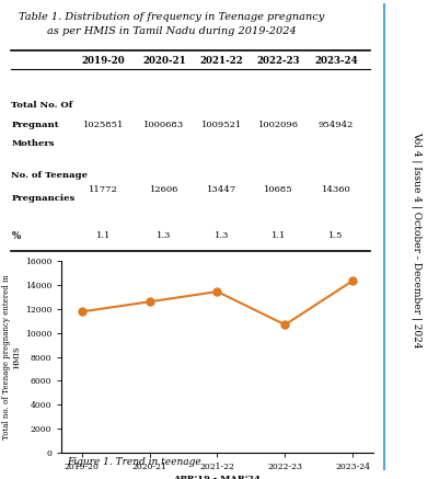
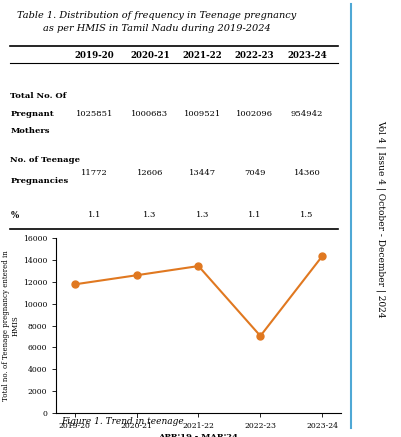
2022-23: 10685 -> 7049
